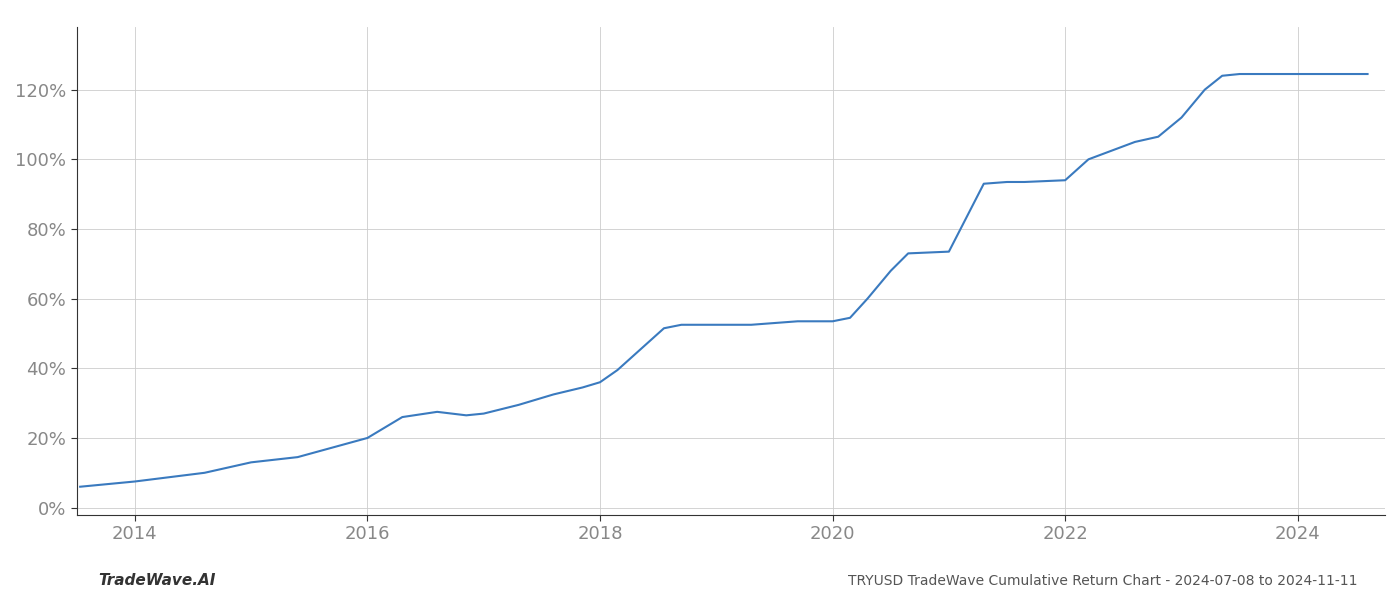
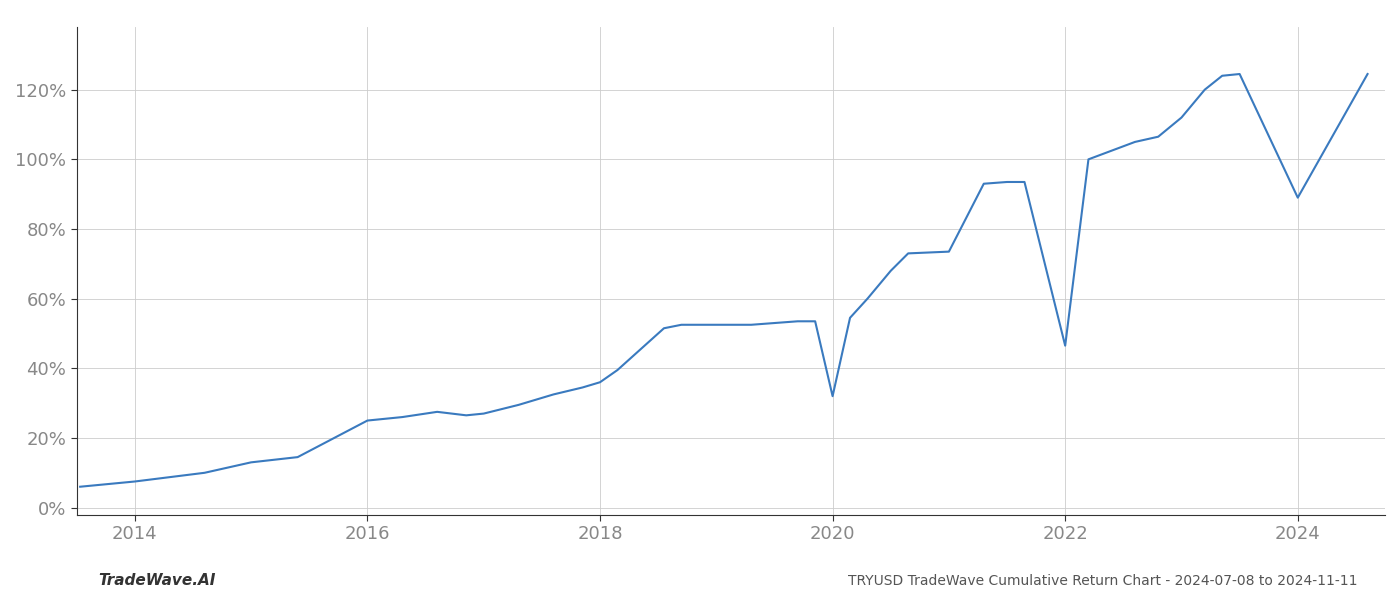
2016: 20.0% -> 25.0%
2020: 53.5% -> 32.0%
2022: 94.0% -> 46.5%
2024: 124.5% -> 89.0%
